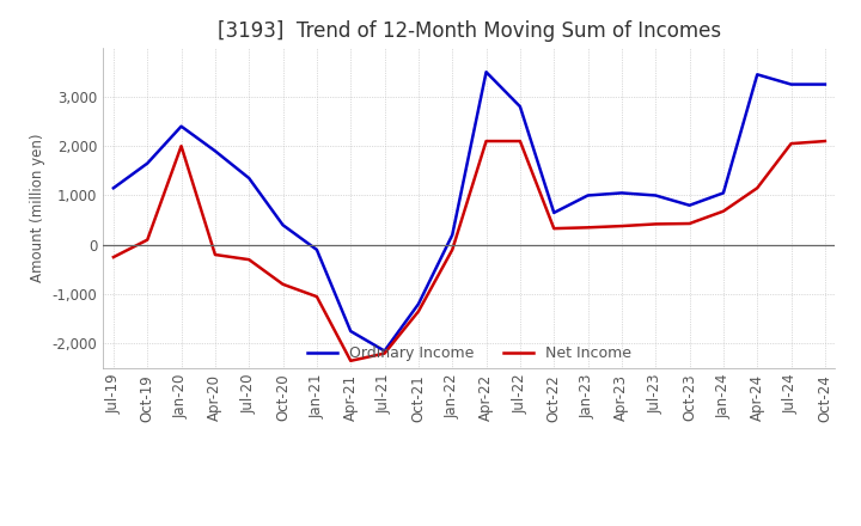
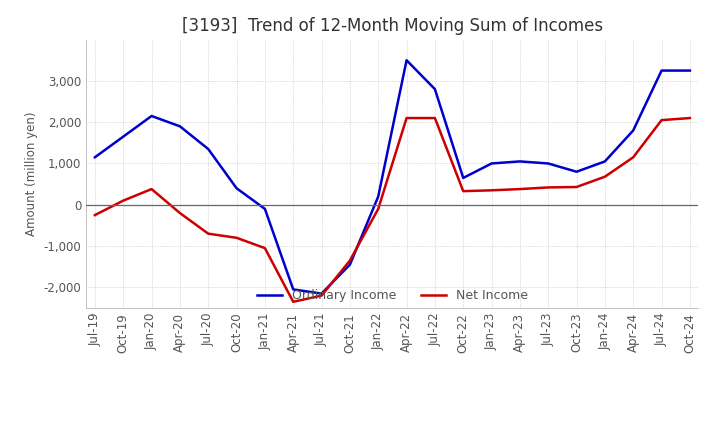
Ordinary Income/Jan-20: 2,400 -> 2,150
Net Income/Jan-20: 2,000 -> 380
Net Income/Jul-20: -300 -> -700
Ordinary Income/Apr-21: -1,750 -> -2,050
Ordinary Income/Oct-21: -1,200 -> -1,450
Ordinary Income/Apr-24: 3,450 -> 1,800
